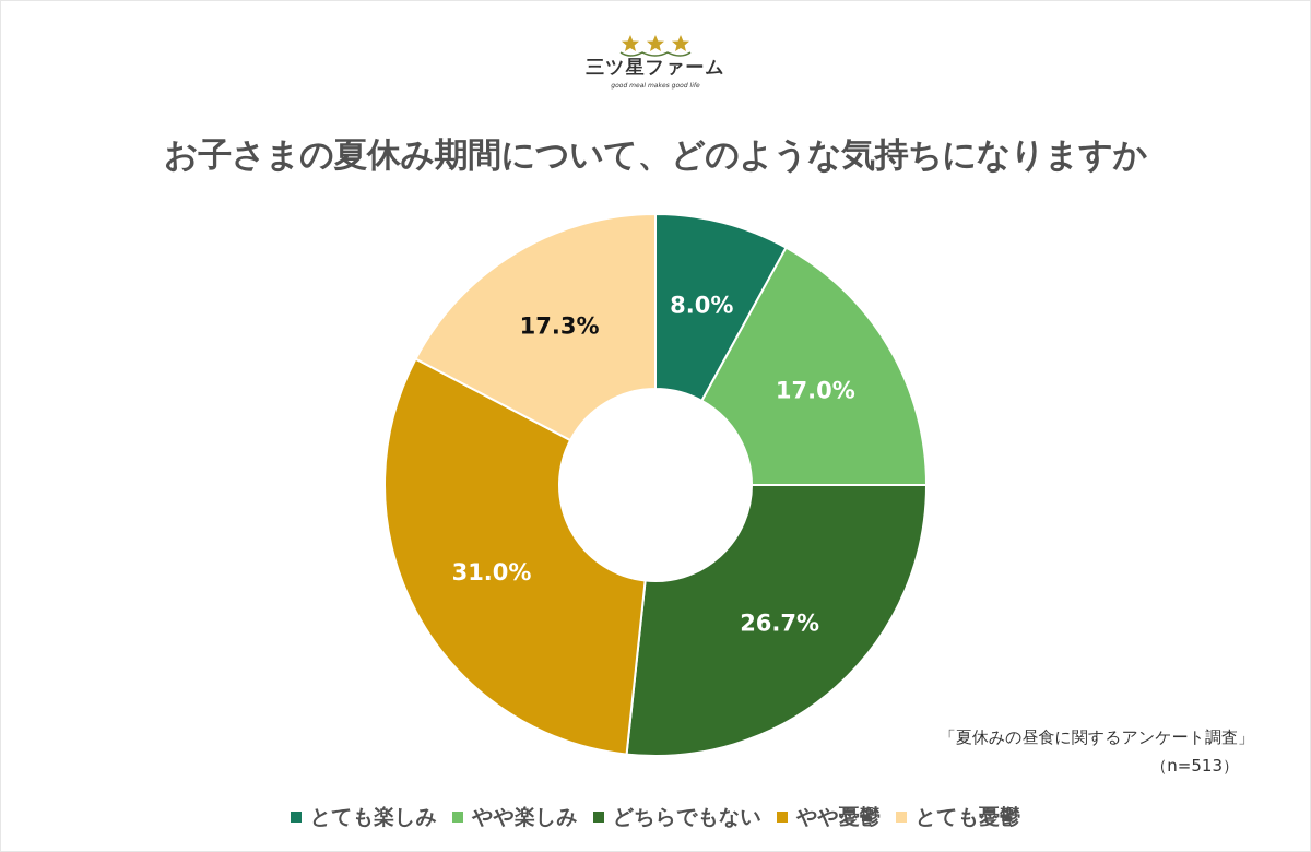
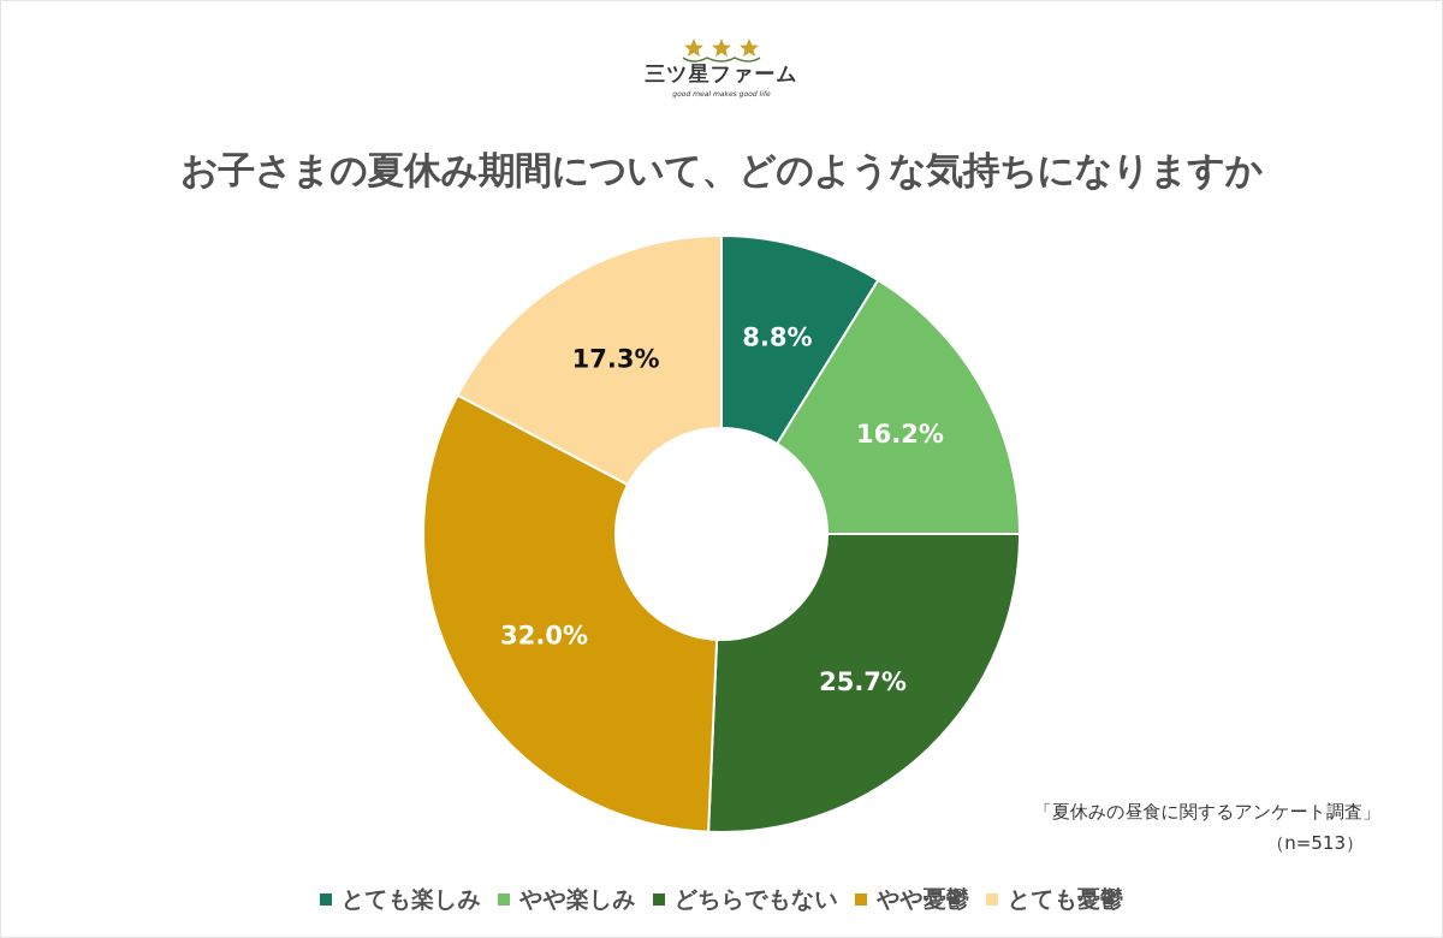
とても楽しみ: 8.0% -> 8.8%
やや楽しみ: 17.0% -> 16.2%
どちらでもない: 26.7% -> 25.7%
やや憂鬱: 31.0% -> 32.0%
